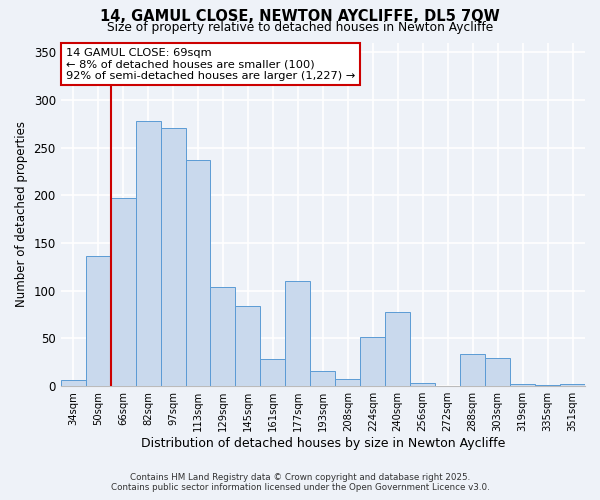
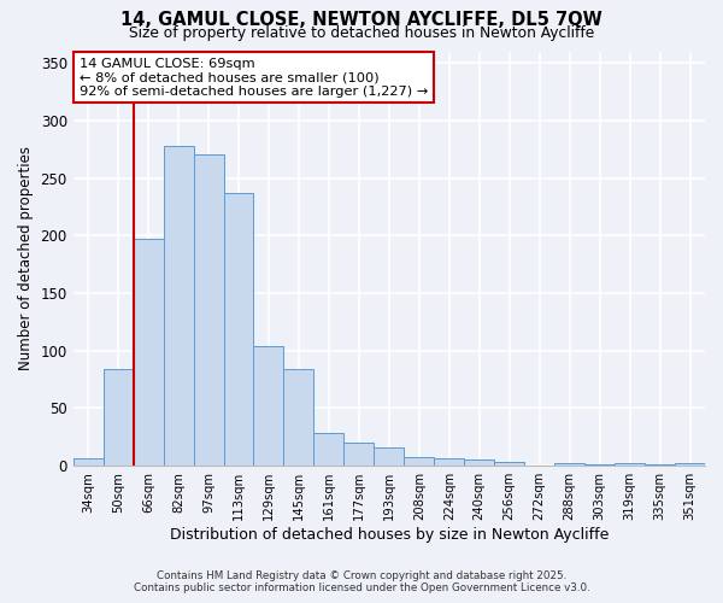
50sqm: 136 -> 84
177sqm: 110 -> 20
224sqm: 52 -> 7
240sqm: 78 -> 5
288sqm: 34 -> 2
303sqm: 30 -> 1
